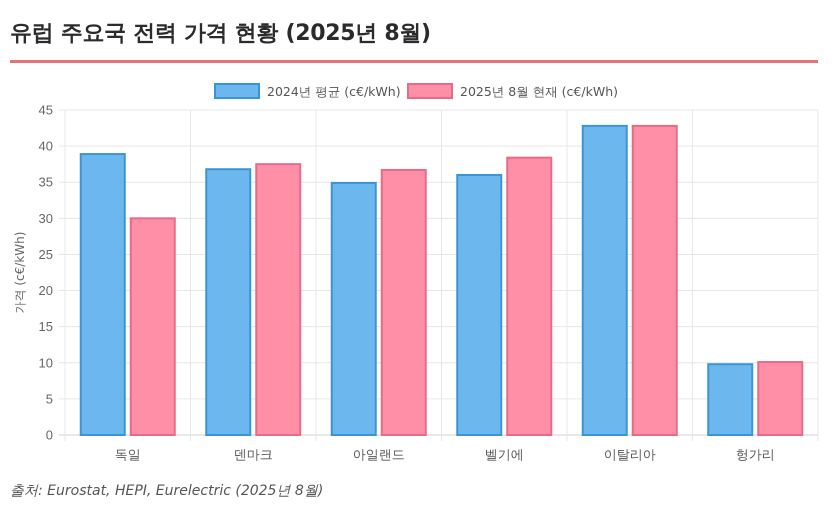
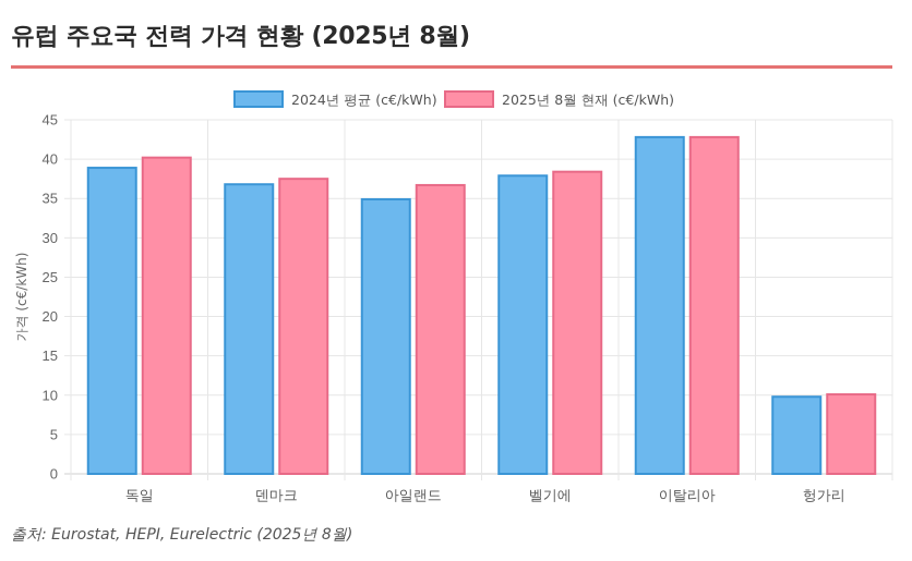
2025년 8월 현재 (c€/kWh)/독일: 30 -> 40
2024년 평균 (c€/kWh)/벨기에: 36 -> 38
